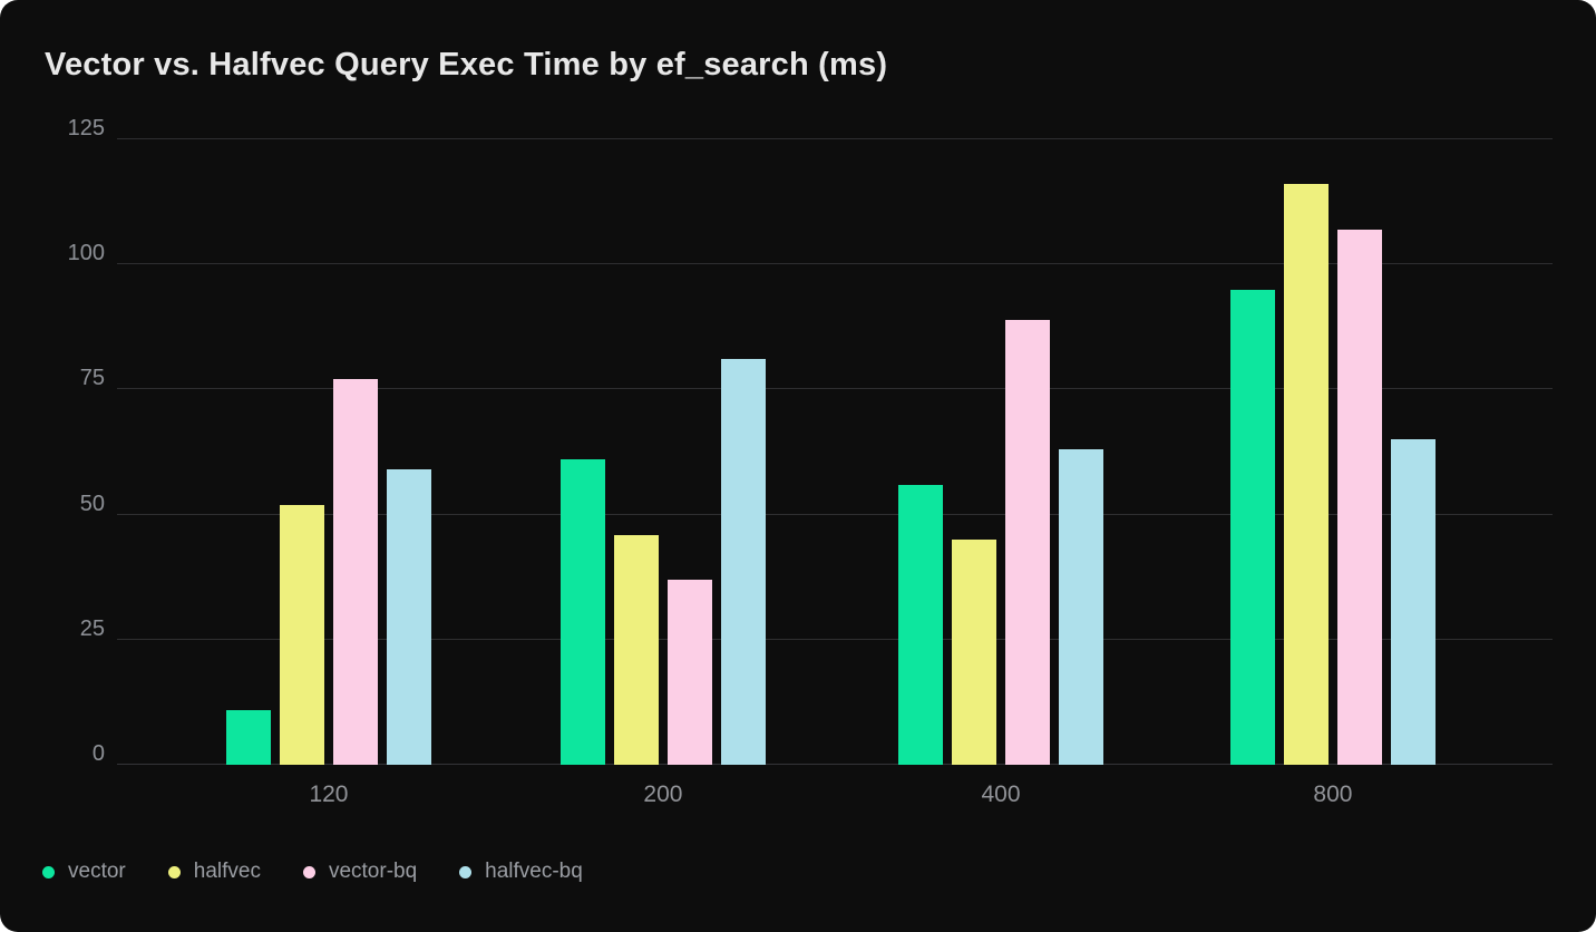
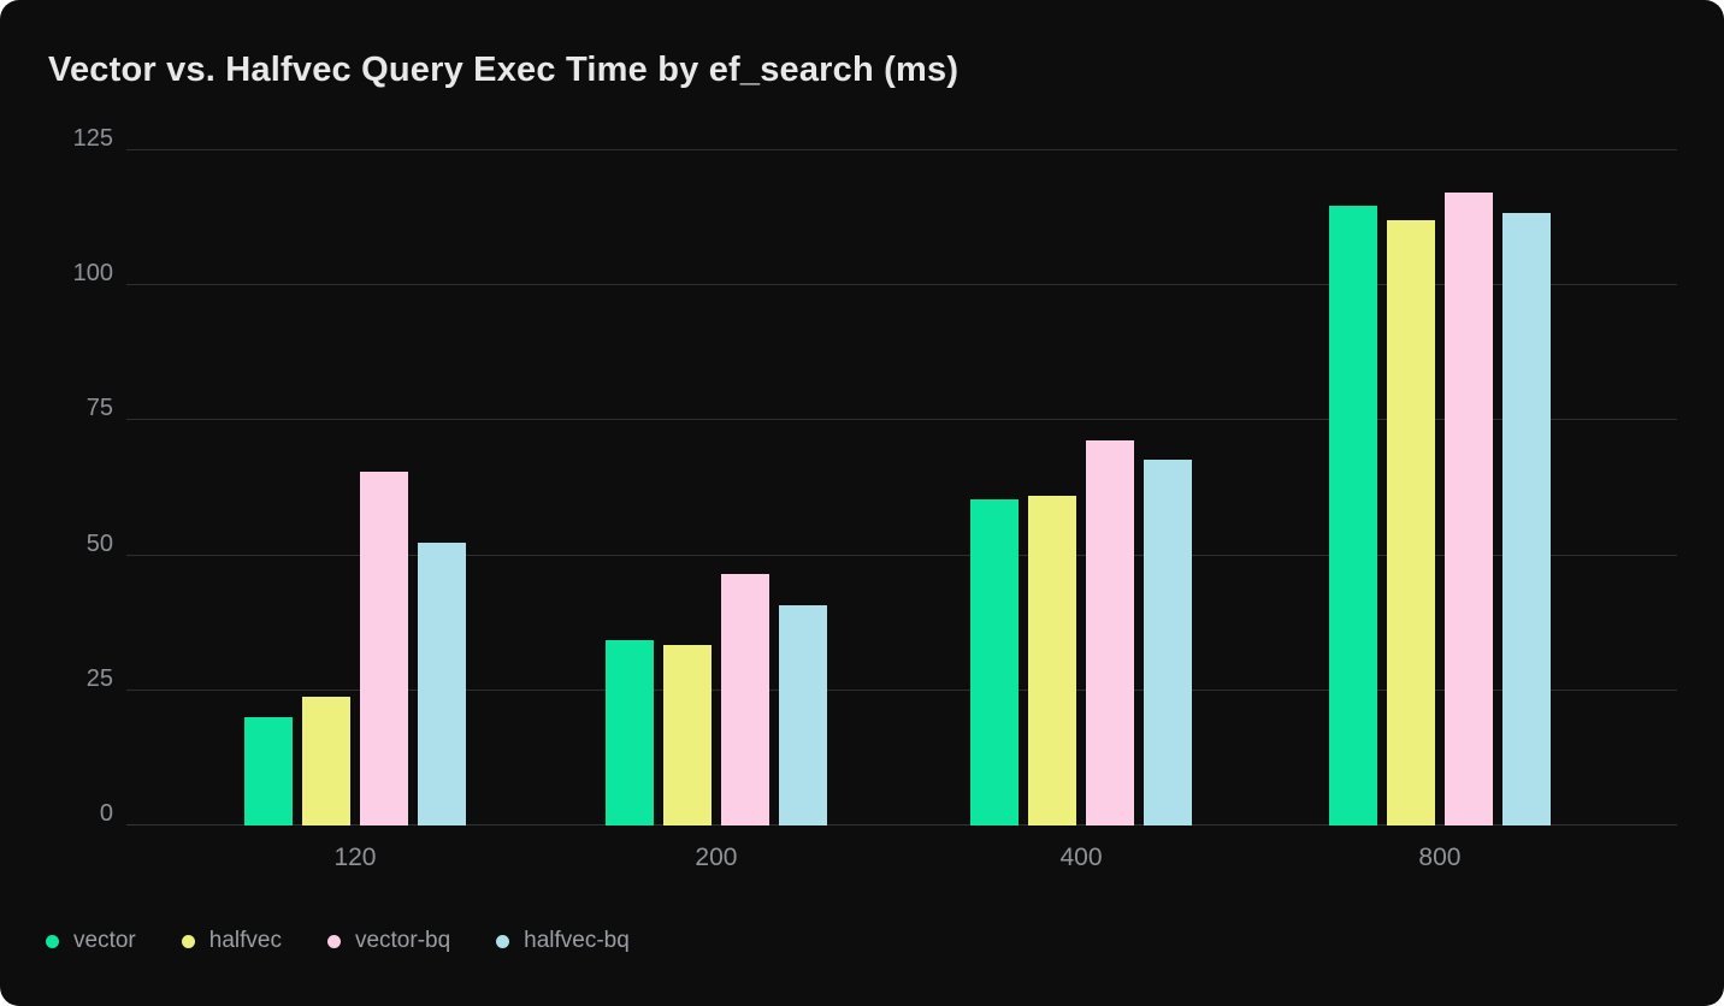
vector/120: 11 -> 20
halfvec/120: 52 -> 24
vector-bq/120: 77 -> 66
halfvec-bq/120: 59 -> 52
vector/200: 61 -> 34
halfvec/200: 46 -> 34
vector-bq/200: 37 -> 47
halfvec-bq/200: 81 -> 41
vector/400: 56 -> 60
halfvec/400: 45 -> 61
vector-bq/400: 89 -> 71
halfvec-bq/400: 63 -> 68
vector/800: 95 -> 115
halfvec/800: 116 -> 112
vector-bq/800: 107 -> 117
halfvec-bq/800: 65 -> 114
